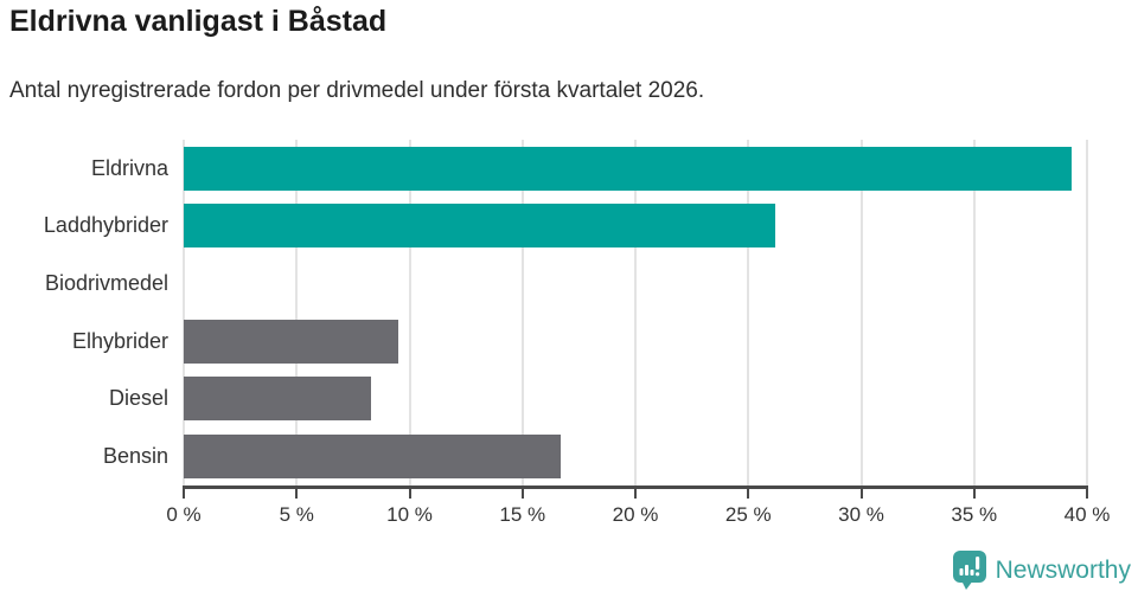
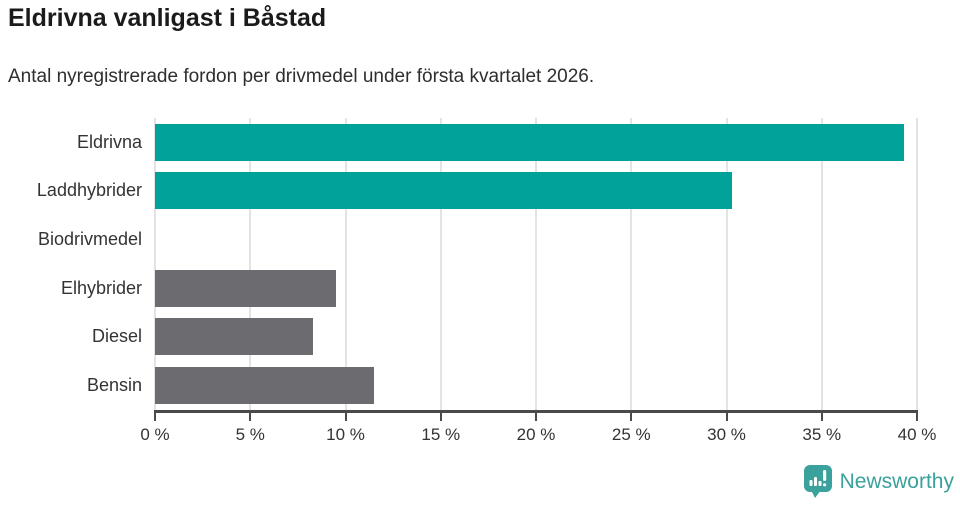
Laddhybrider: 26.2% -> 30.3%
Bensin: 16.7% -> 11.5%
